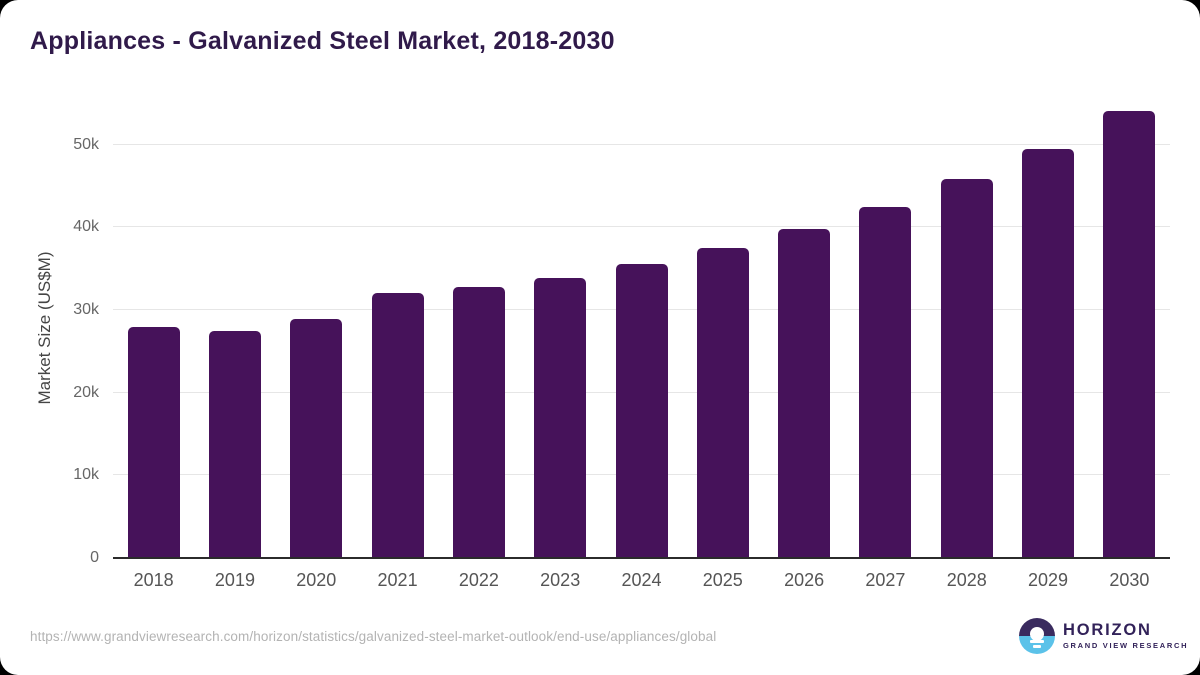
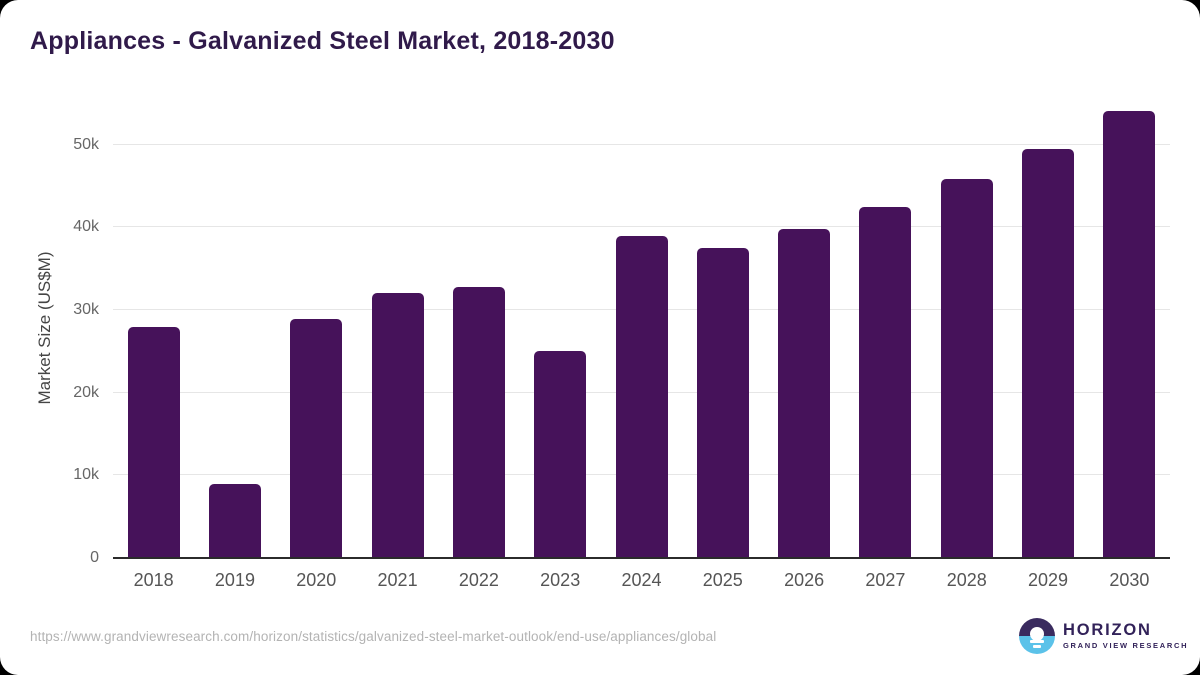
2019: 27k -> 9k
2023: 34k -> 25k
2024: 36k -> 39k
